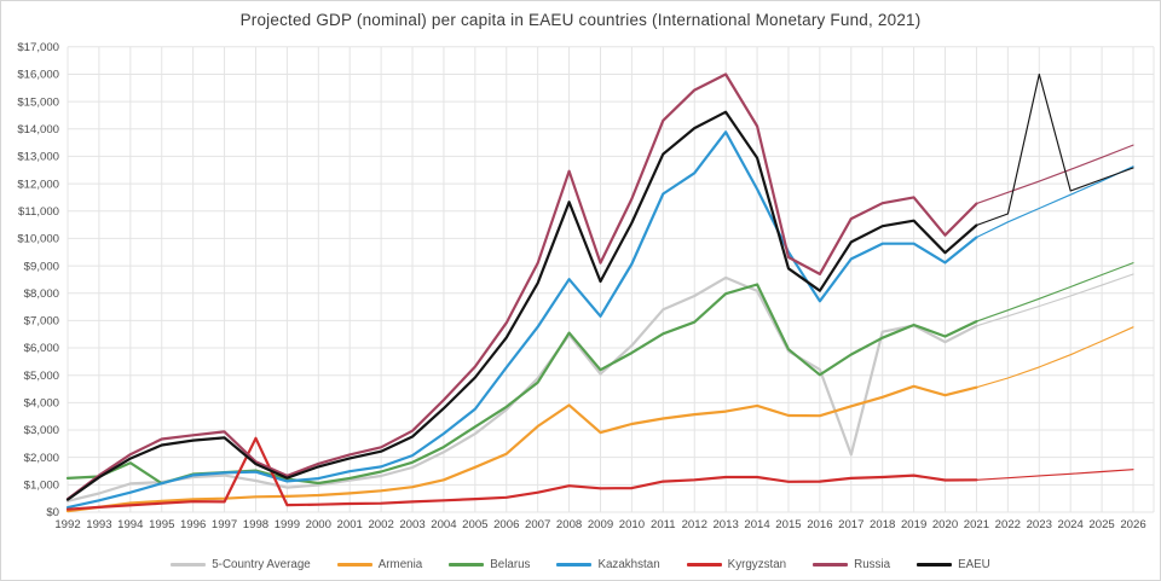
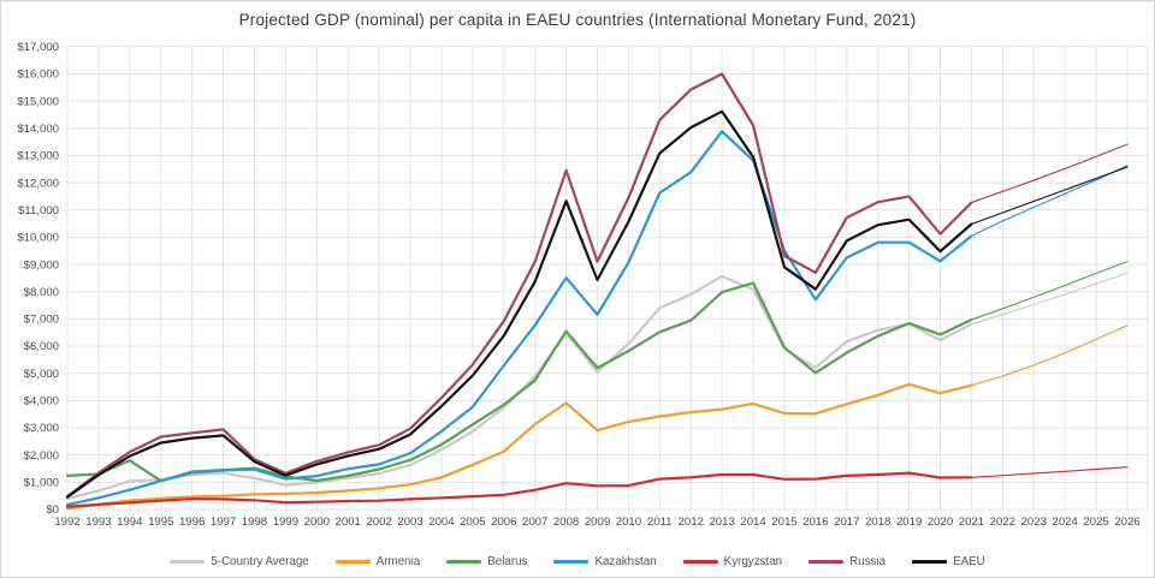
Kyrgyzstan/1998: $2700 -> $300
Kazakhstan/2014: $11800 -> $12800
5-Country Average/2017: $2100 -> $6200
EAEU/2023: $16000 -> $11300
